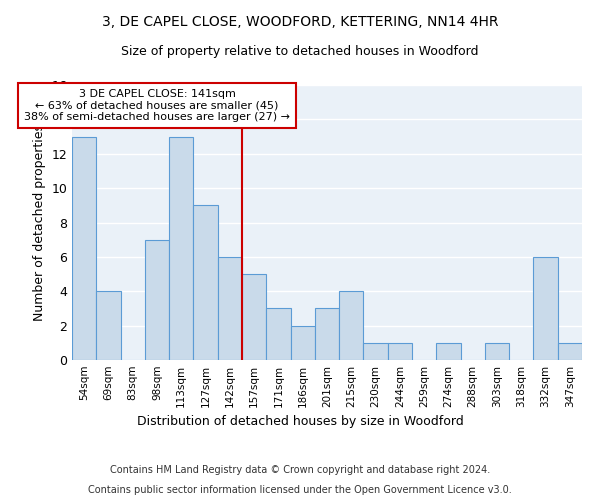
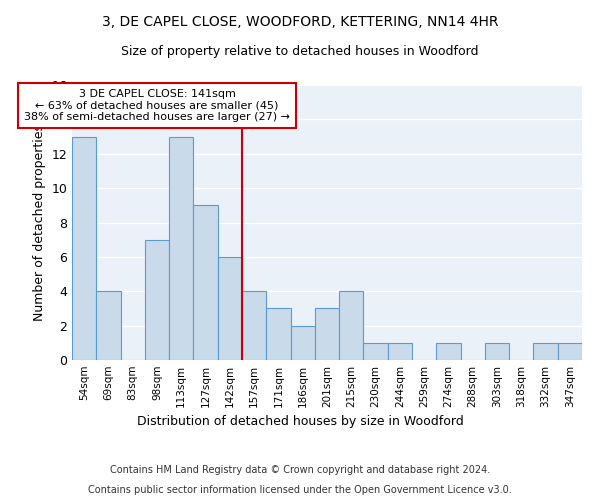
157sqm: 5 -> 4
332sqm: 6 -> 1
